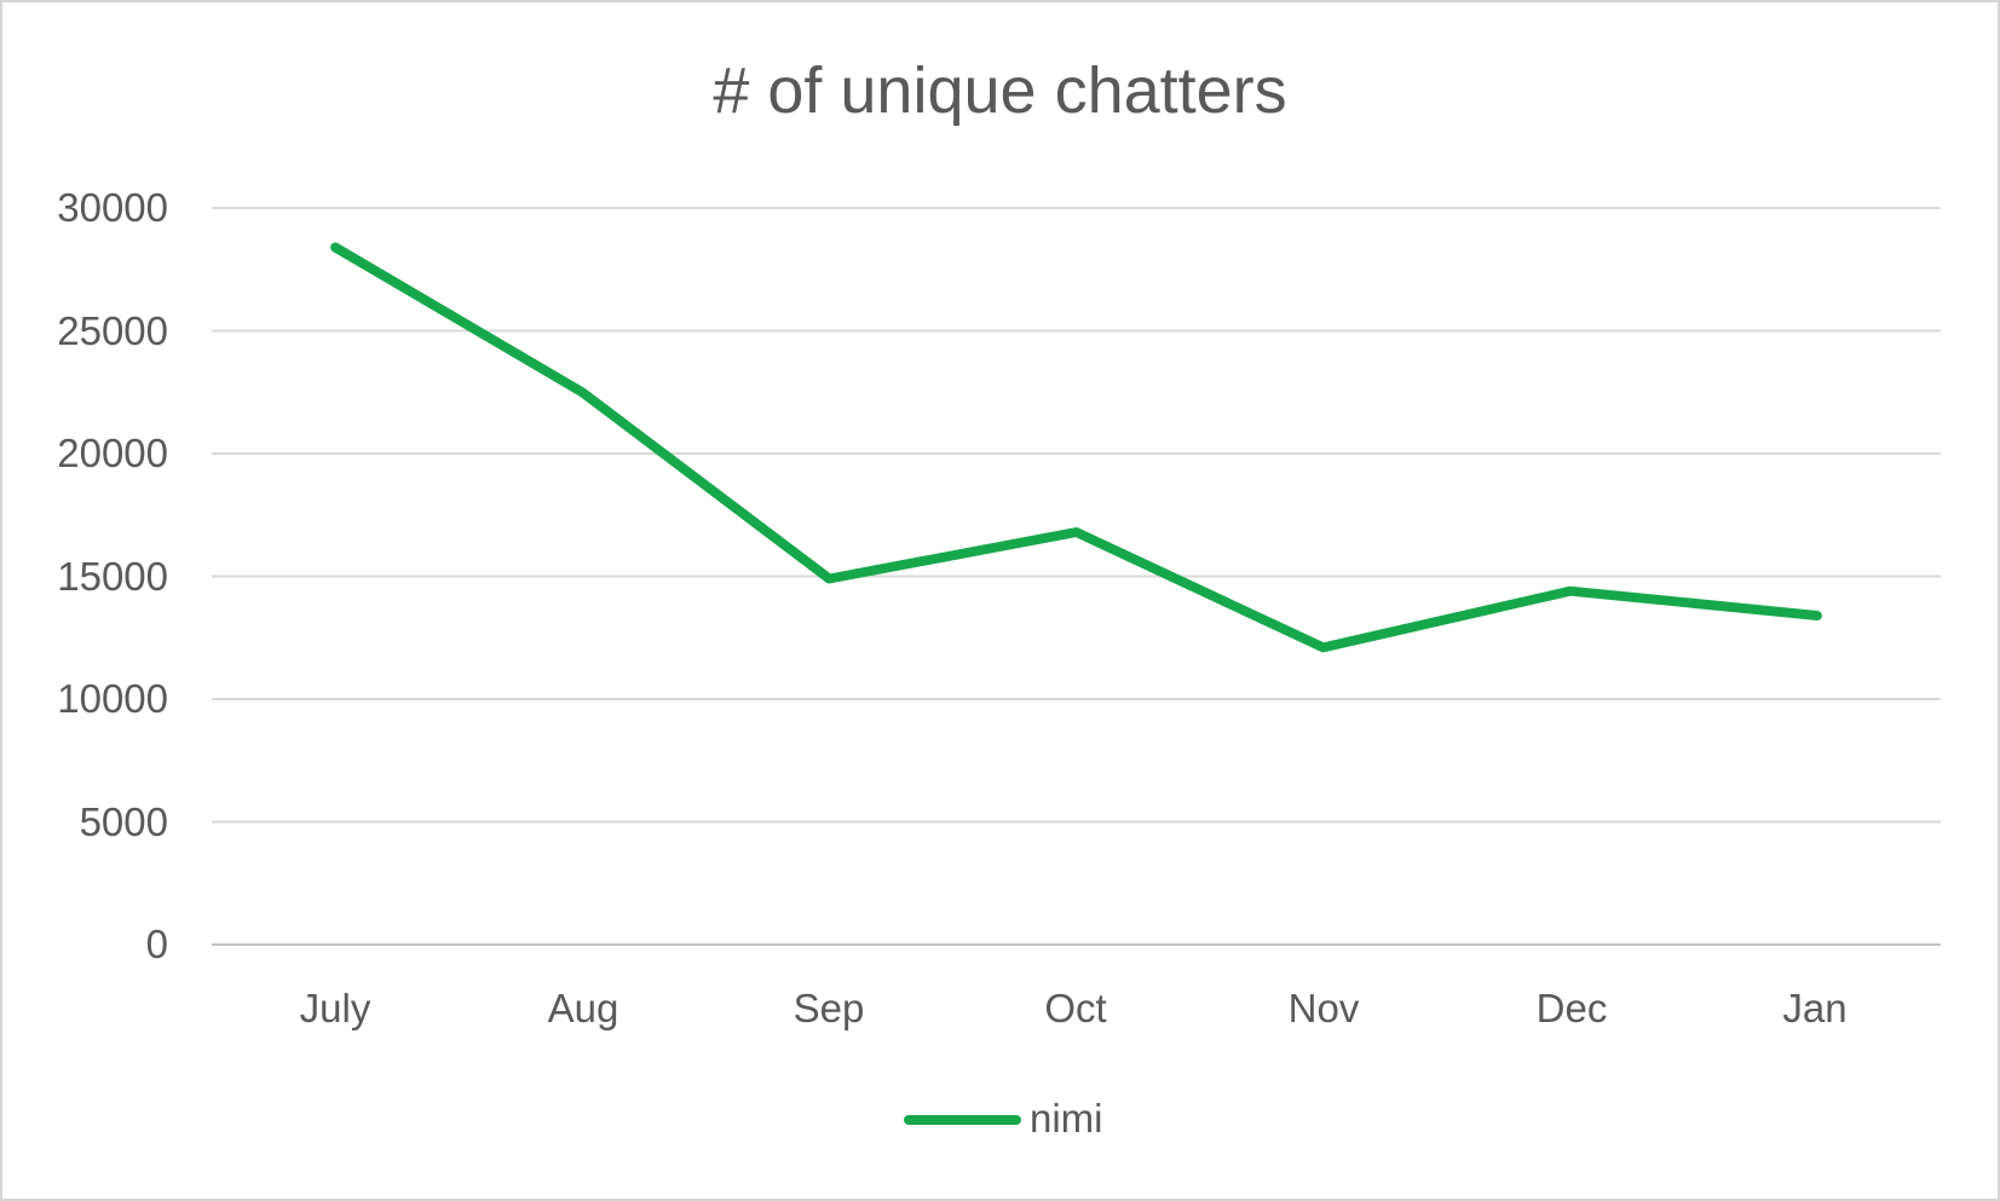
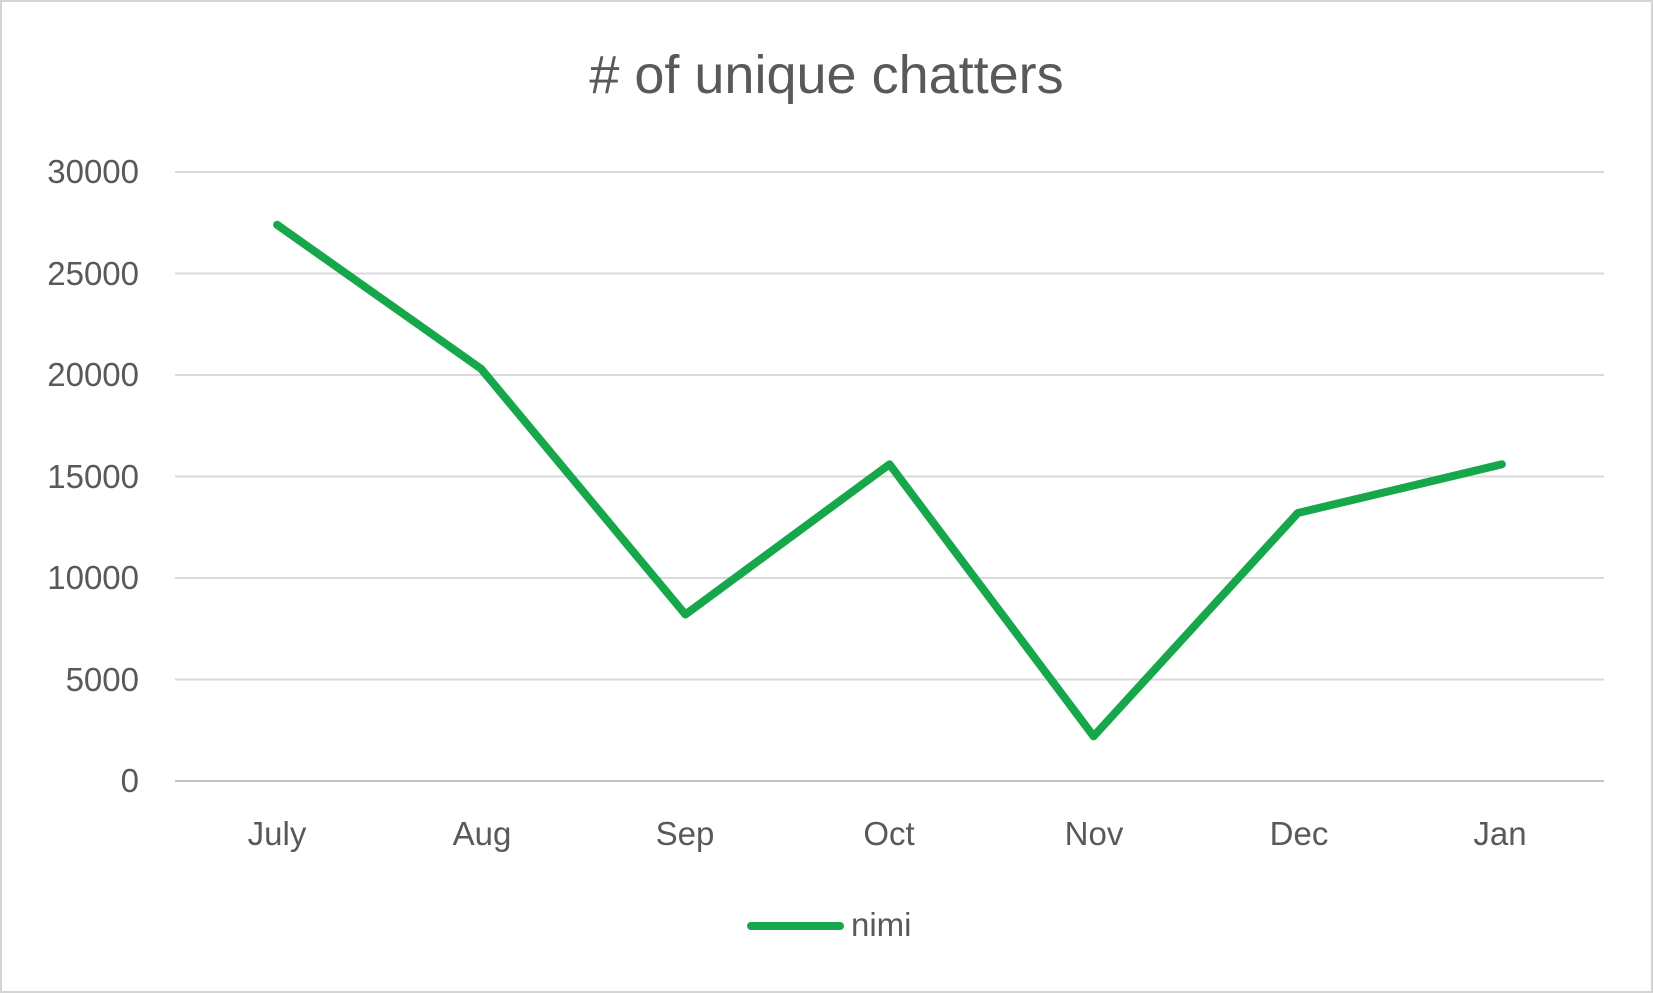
July: 28400 -> 27400
Aug: 22500 -> 20300
Sep: 14900 -> 8200
Oct: 16800 -> 15600
Nov: 12100 -> 2200
Dec: 14400 -> 13200
Jan: 13400 -> 15600
